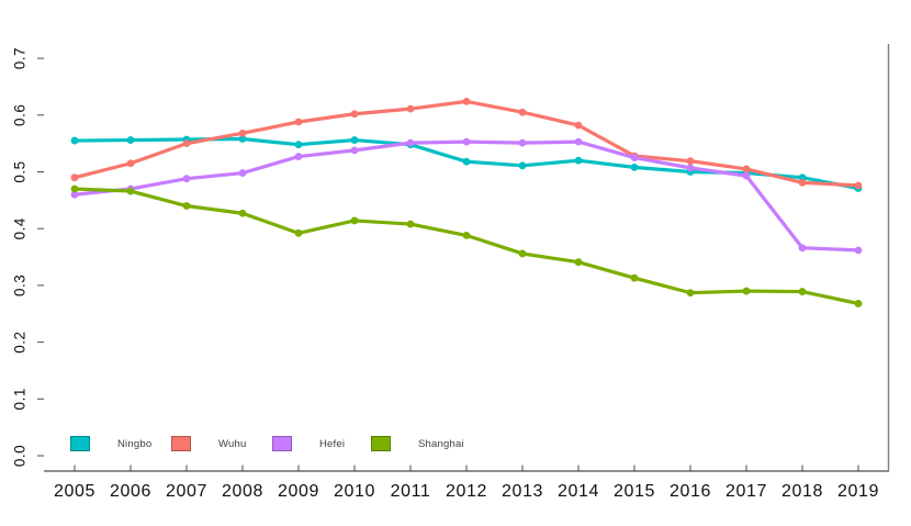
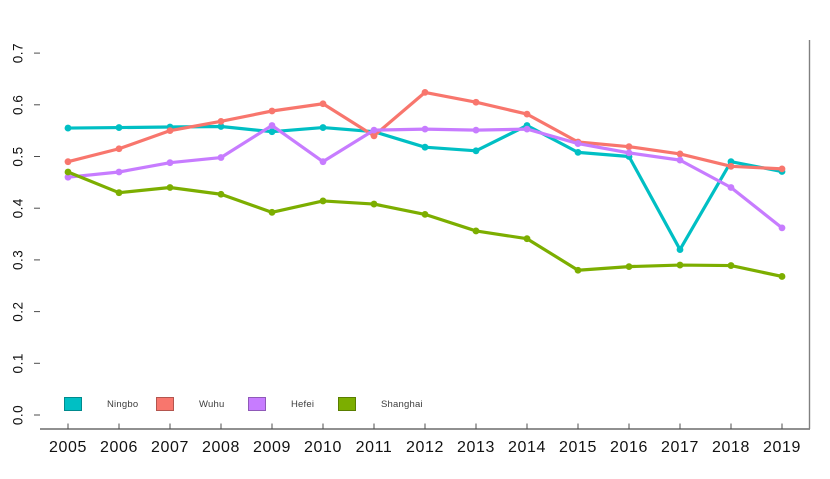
Shanghai/2006: 0.47 -> 0.43
Hefei/2009: 0.53 -> 0.56
Hefei/2010: 0.54 -> 0.49
Wuhu/2011: 0.61 -> 0.54
Ningbo/2014: 0.52 -> 0.56
Shanghai/2015: 0.31 -> 0.28
Ningbo/2017: 0.50 -> 0.32
Hefei/2018: 0.37 -> 0.44
